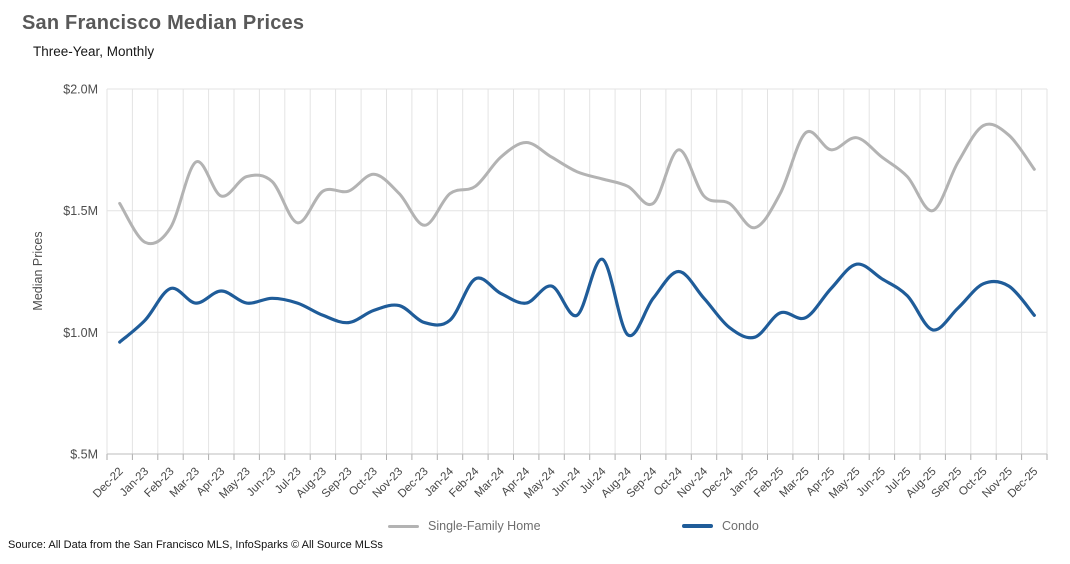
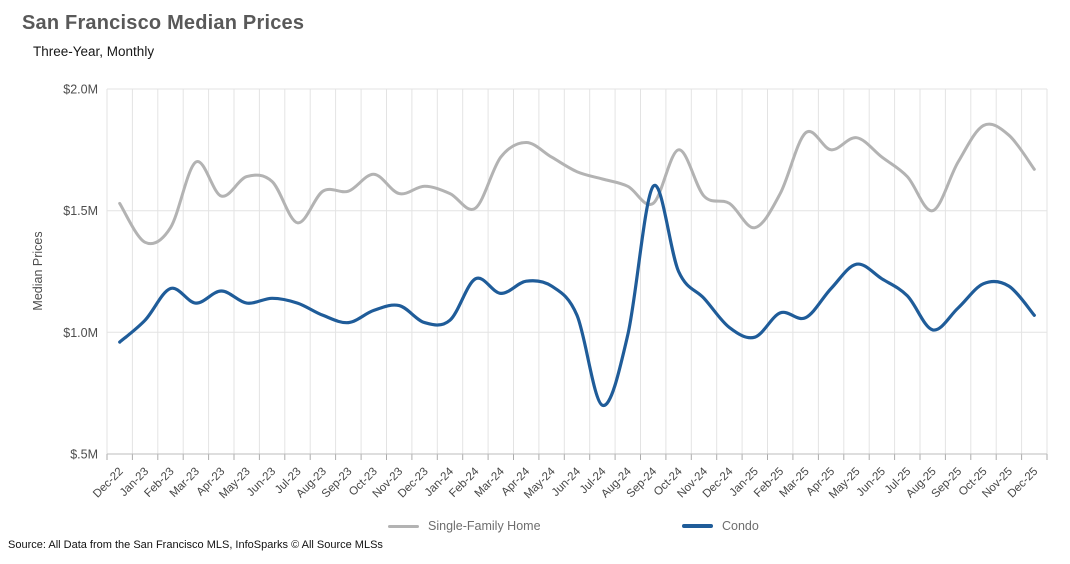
Single-Family Home/Dec-23: $1.44M -> $1.60M
Single-Family Home/Feb-24: $1.60M -> $1.51M
Condo/Apr-24: $1.12M -> $1.21M
Condo/Jul-24: $1.30M -> $0.70M
Condo/Sep-24: $1.14M -> $1.60M
